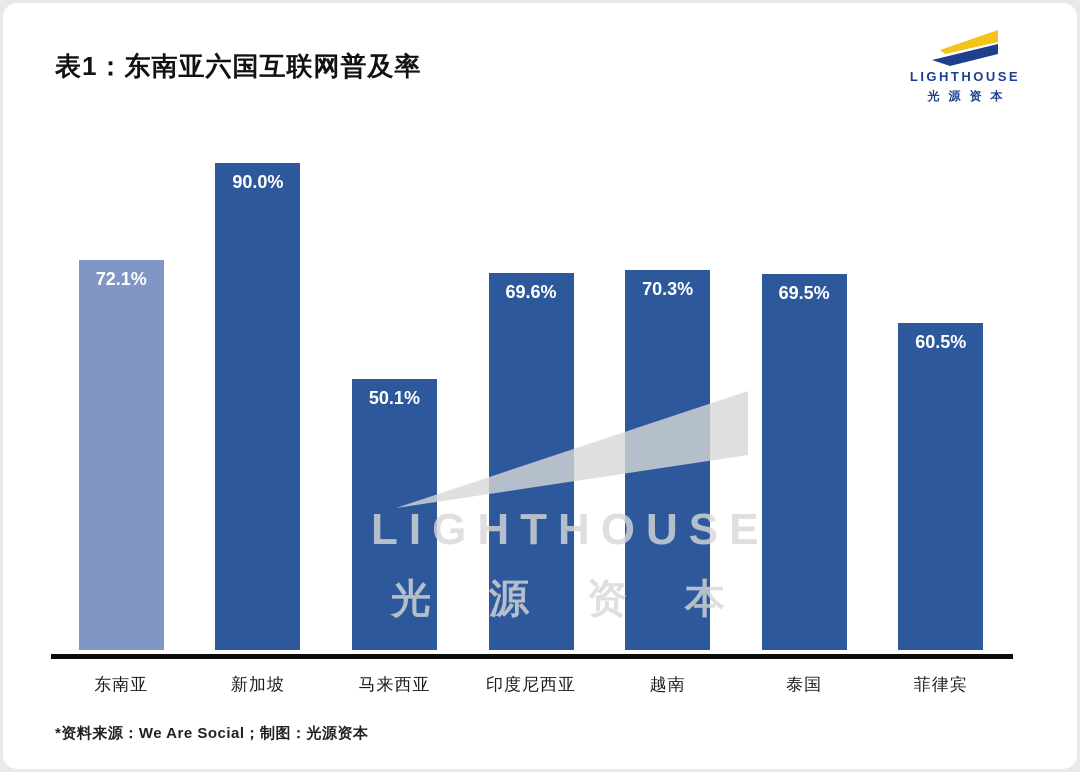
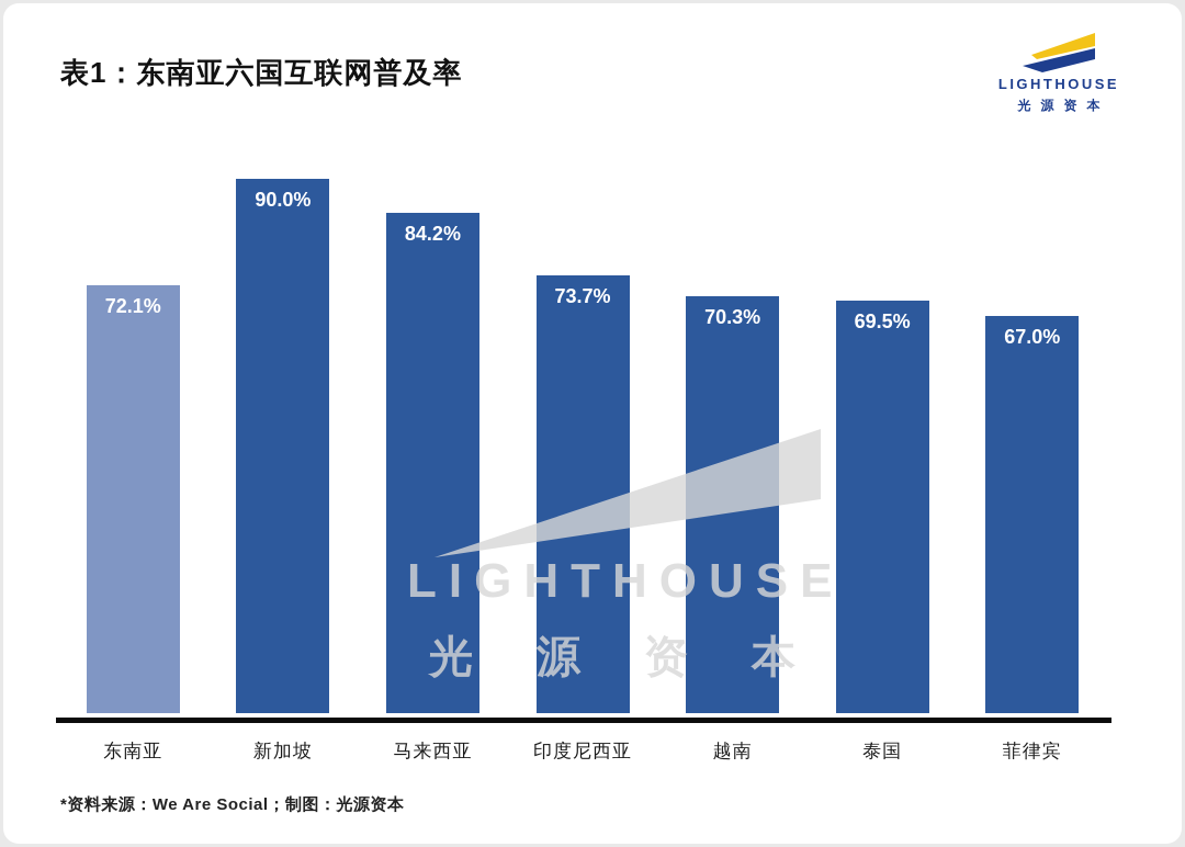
马来西亚: 50.1% -> 84.2%
印度尼西亚: 69.6% -> 73.7%
菲律宾: 60.5% -> 67.0%
